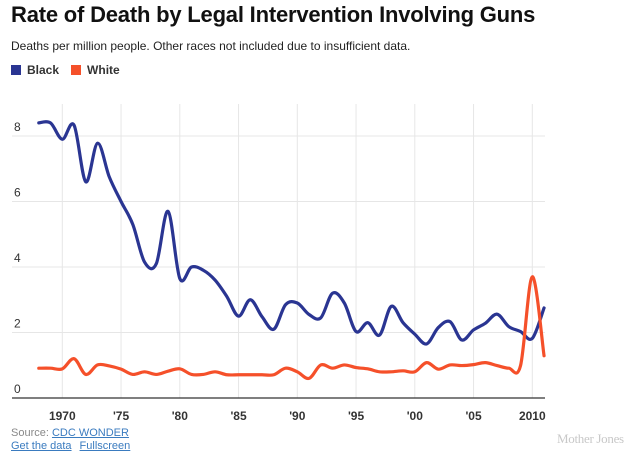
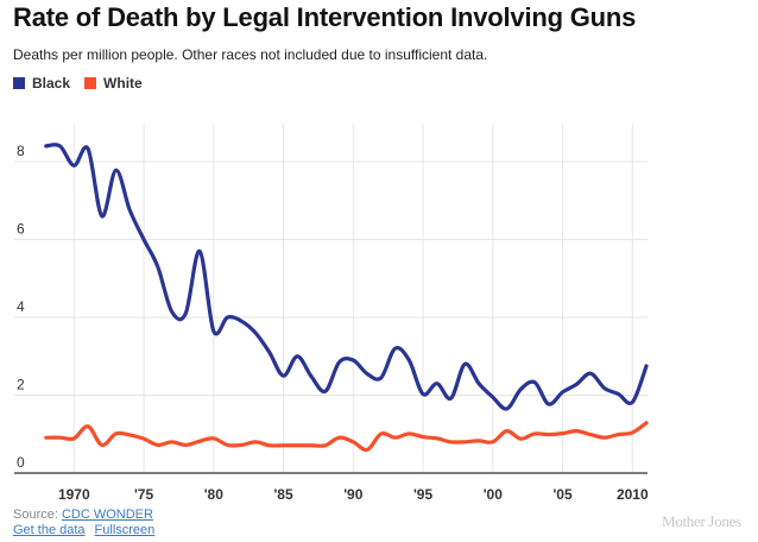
White/2010: 3.7 -> 1.0
